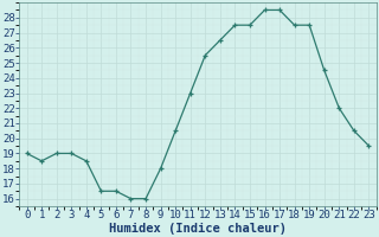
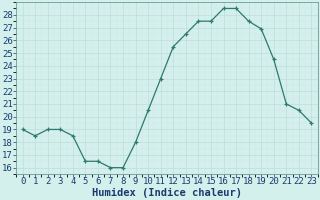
19: 27.5 -> 26.9
21: 22.0 -> 21.0
